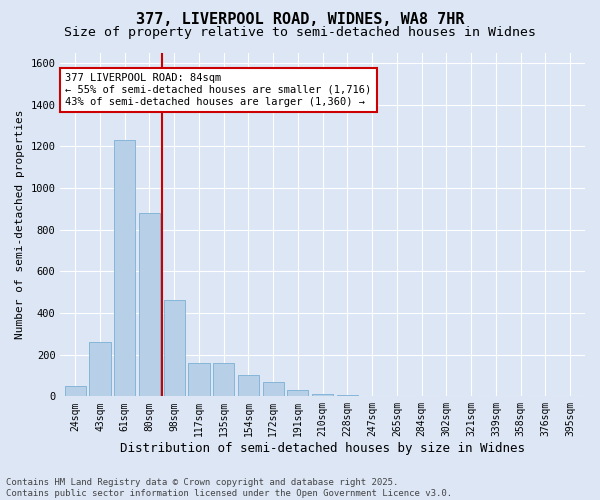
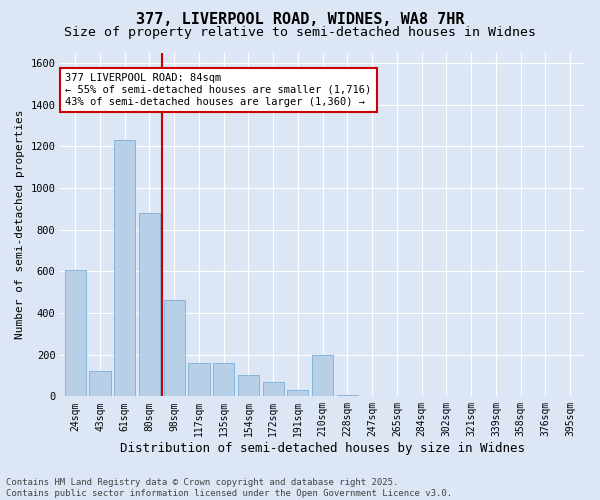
24sqm: 50 -> 605
43sqm: 260 -> 120
210sqm: 10 -> 200
